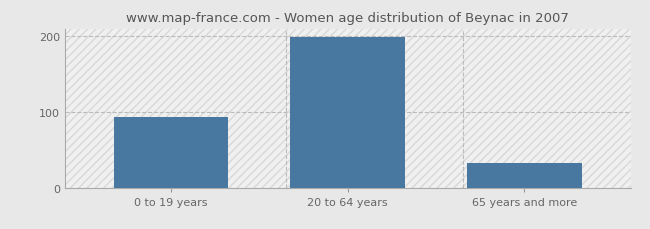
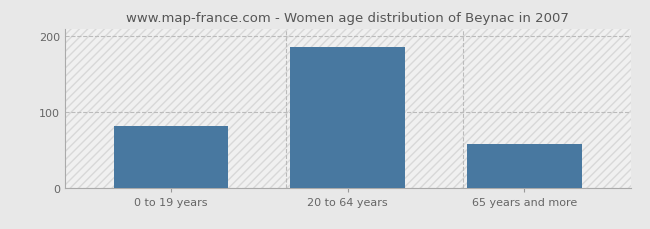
0 to 19 years: 93 -> 82
20 to 64 years: 199 -> 186
65 years and more: 33 -> 58
